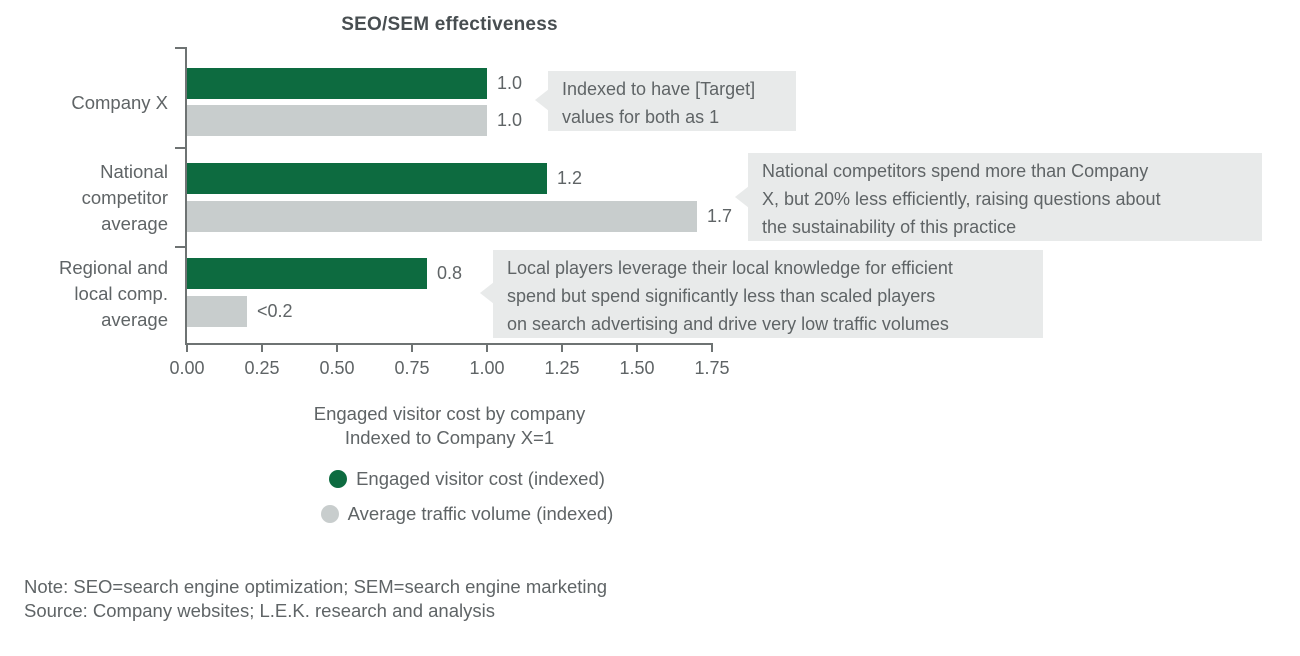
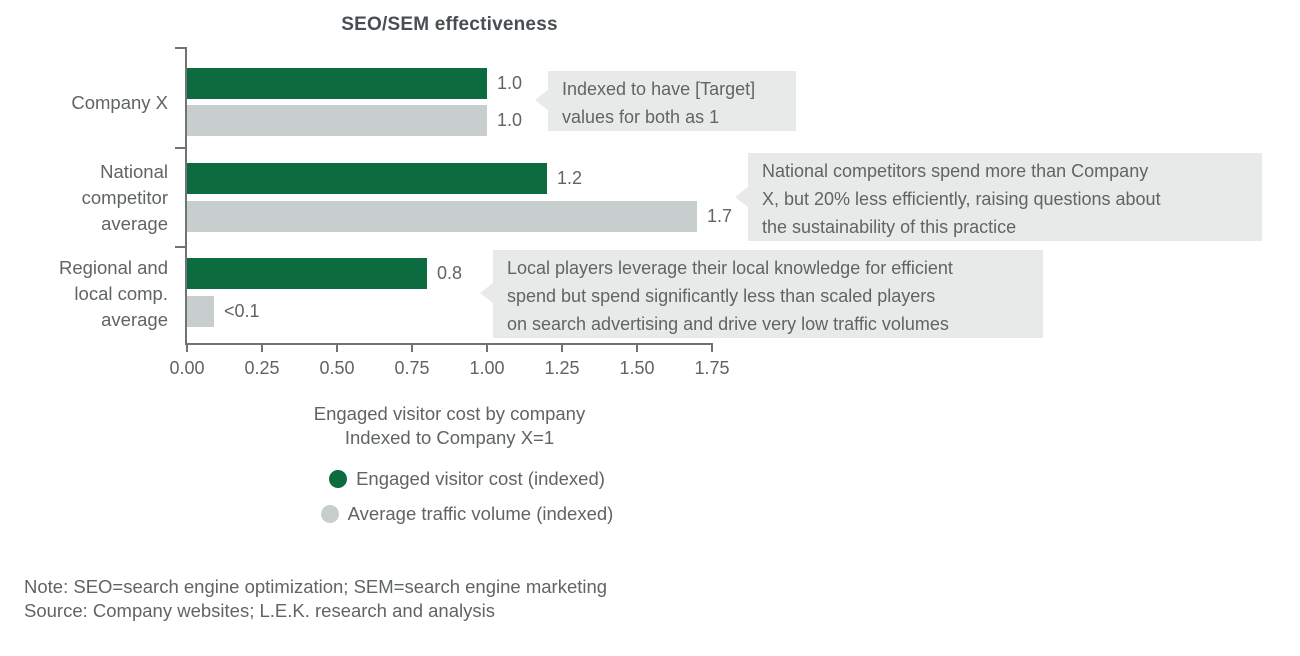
Average traffic volume (indexed)/Regional and local comp. average: 0.2 -> 0.1
